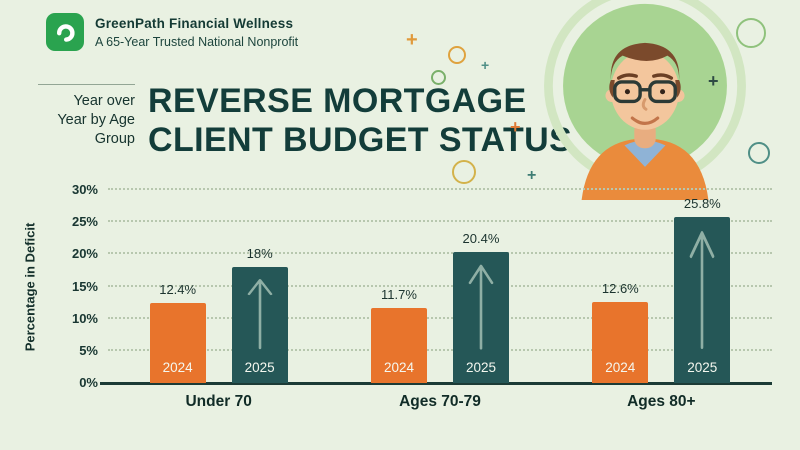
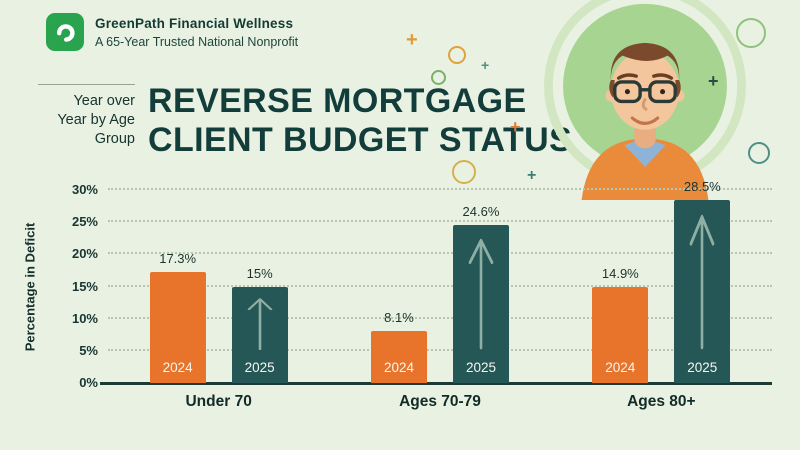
2024/Under 70: 12.4% -> 17.3%
2025/Under 70: 18% -> 15%
2024/Ages 70-79: 11.7% -> 8.1%
2025/Ages 70-79: 20.4% -> 24.6%
2024/Ages 80+: 12.6% -> 14.9%
2025/Ages 80+: 25.8% -> 28.5%
